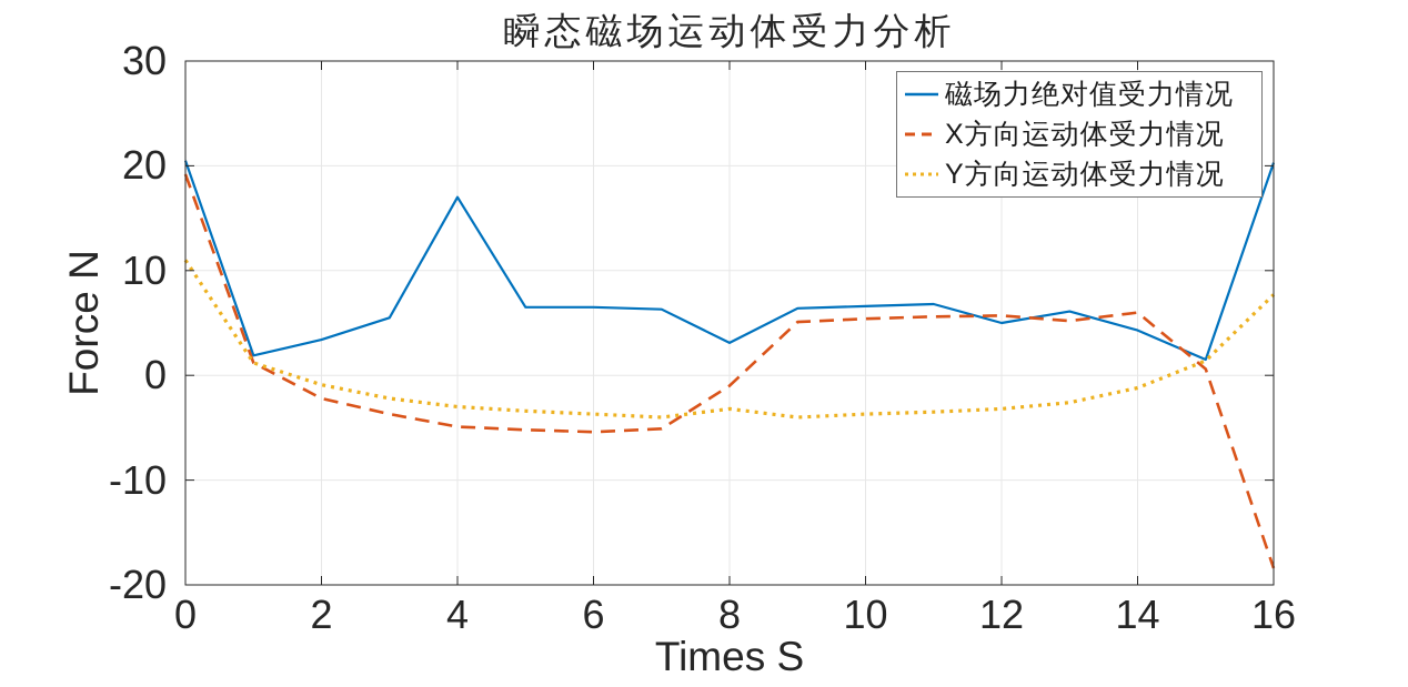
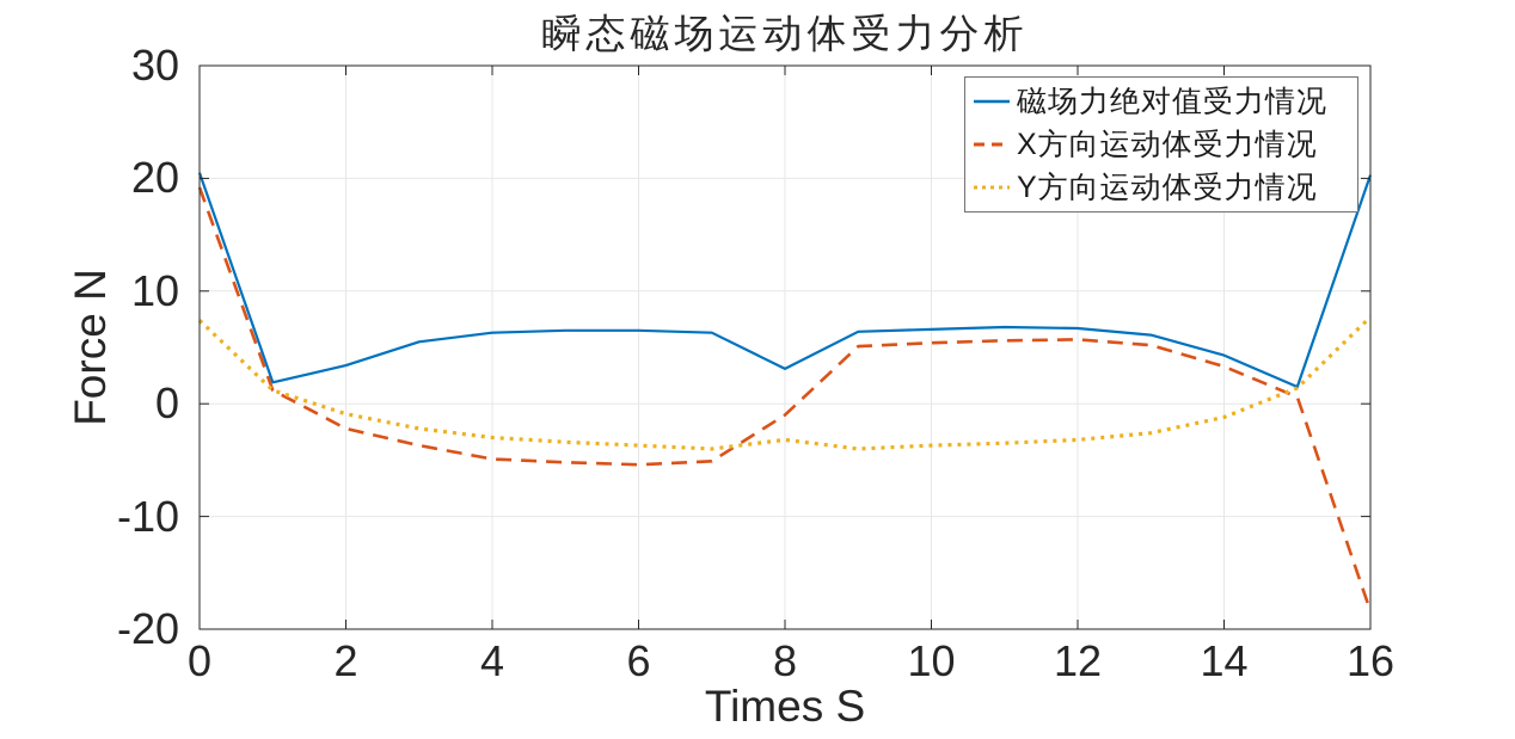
Y方向运动体受力情况/0: 11 -> 7
磁场力绝对值受力情况/4: 17 -> 6
磁场力绝对值受力情况/12: 5 -> 7
X方向运动体受力情况/14: 6 -> 3
